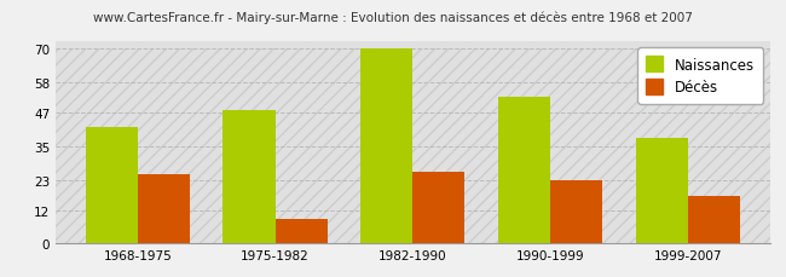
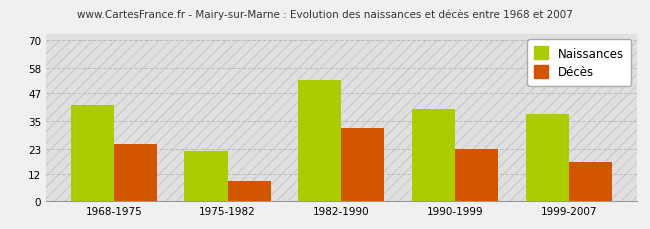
Naissances/1975-1982: 48 -> 22
Naissances/1982-1990: 70 -> 53
Décès/1982-1990: 26 -> 32
Naissances/1990-1999: 53 -> 40
